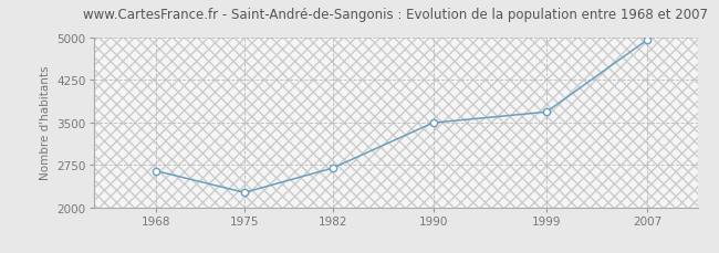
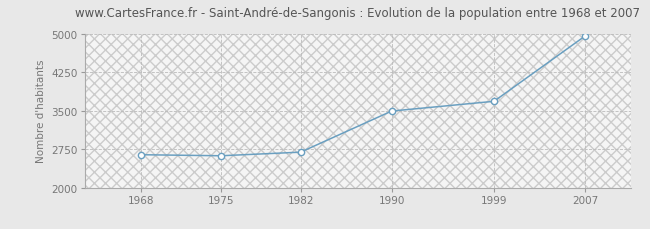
1975: 2260 -> 2620
